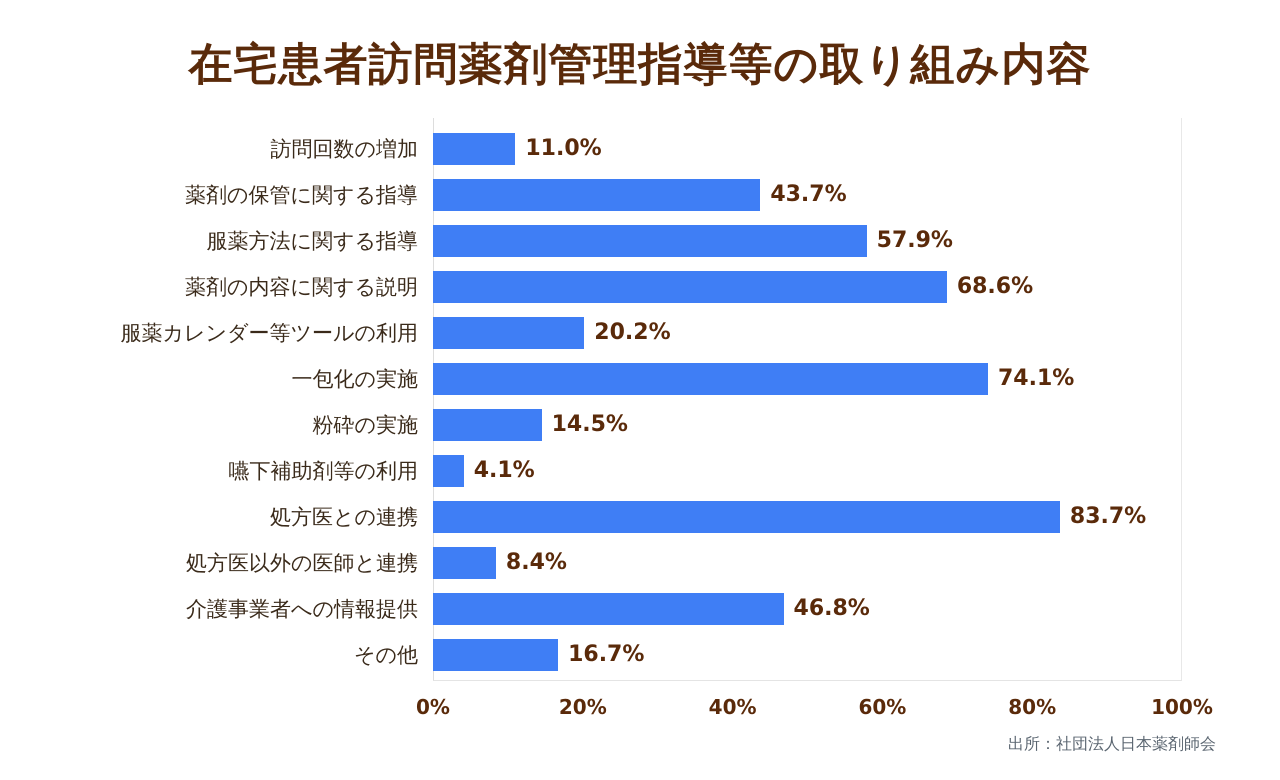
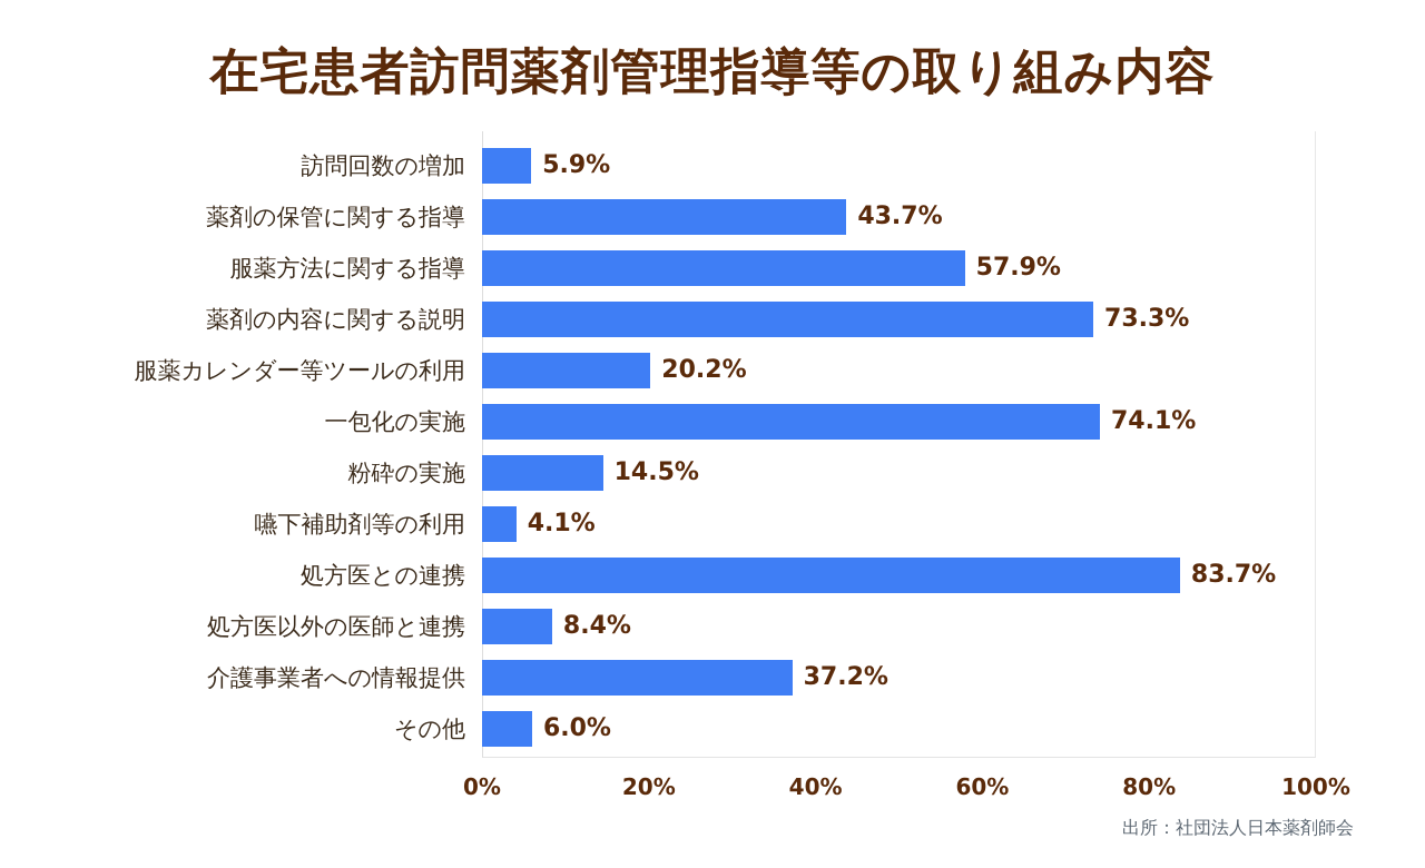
訪問回数の増加: 11.0% -> 5.9%
薬剤の内容に関する説明: 68.6% -> 73.3%
介護事業者への情報提供: 46.8% -> 37.2%
その他: 16.7% -> 6.0%
